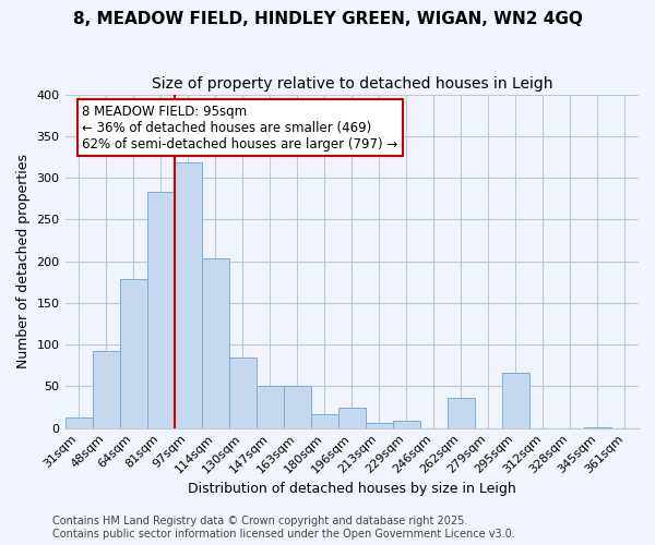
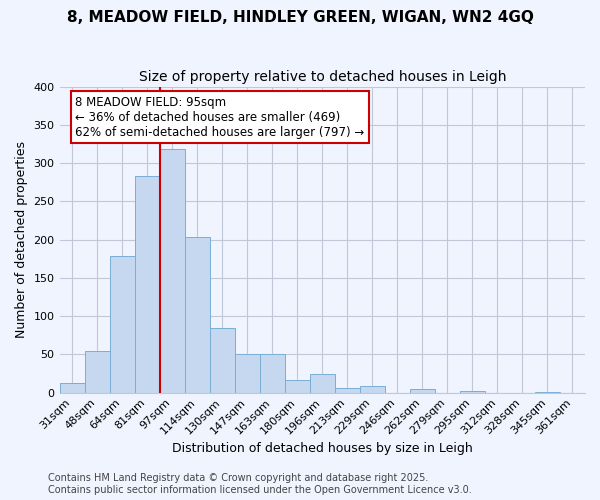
48sqm: 92 -> 54
262sqm: 36 -> 5
295sqm: 66 -> 2
